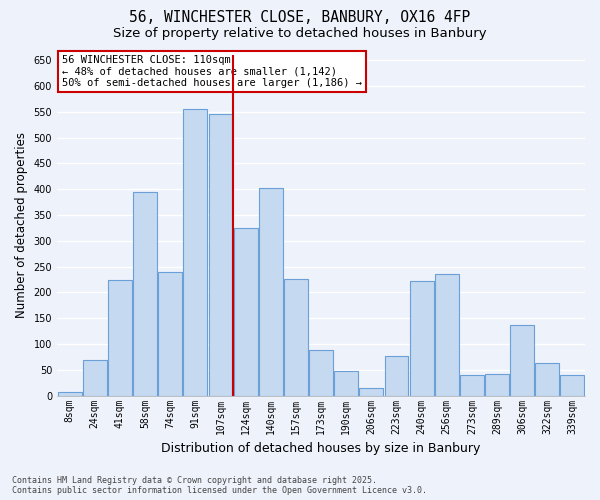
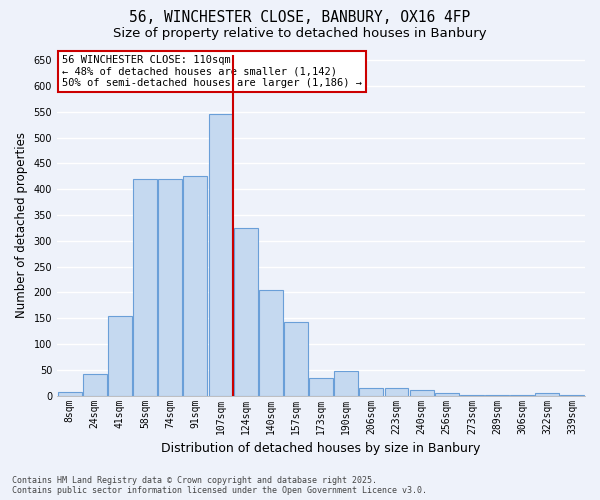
24sqm: 70 -> 42
41sqm: 224 -> 155
58sqm: 394 -> 420
74sqm: 240 -> 420
91sqm: 556 -> 425
140sqm: 402 -> 205
157sqm: 226 -> 142
173sqm: 88 -> 35
223sqm: 76 -> 15
240sqm: 222 -> 10
256sqm: 236 -> 5
273sqm: 40 -> 2
289sqm: 42 -> 2
306sqm: 136 -> 2
322sqm: 64 -> 5
339sqm: 40 -> 2
